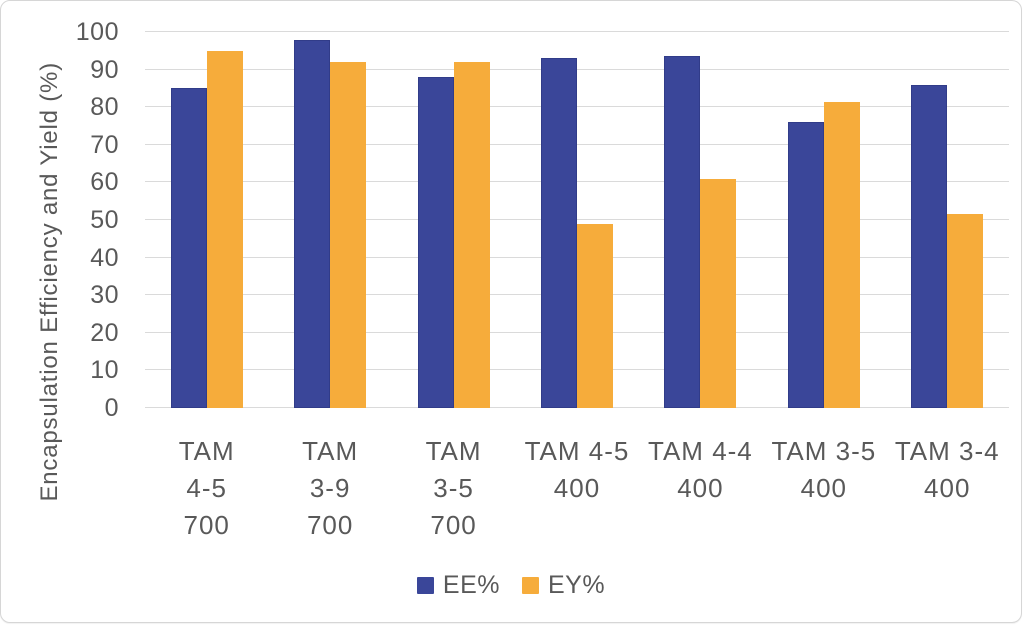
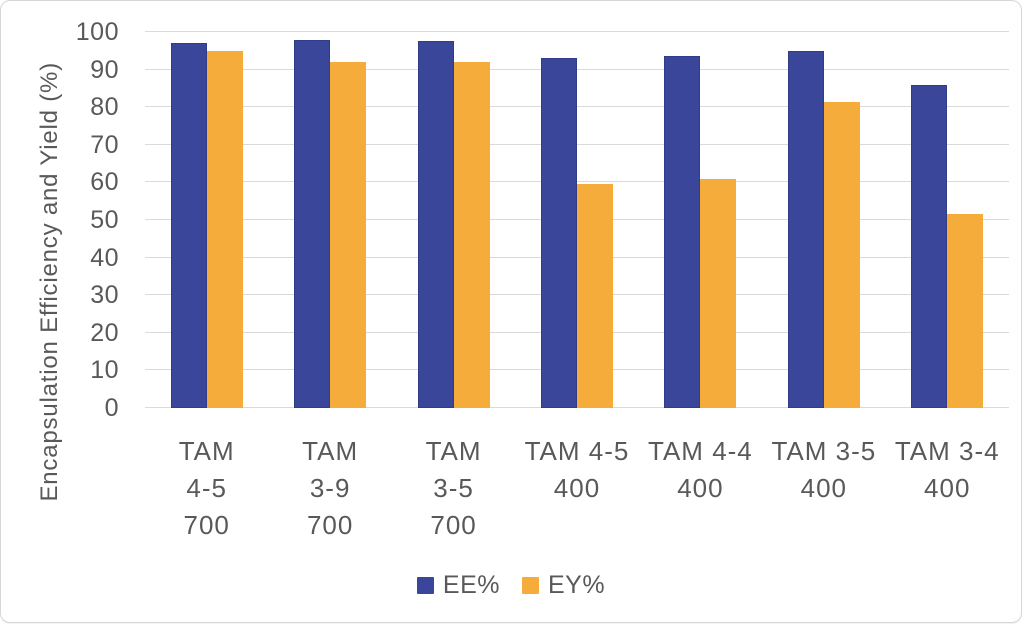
EE%/TAM 4-5 700: 85 -> 97
EE%/TAM 3-5 700: 88 -> 98
EY%/TAM 4-5 400: 49 -> 60
EE%/TAM 3-5 400: 76 -> 95
